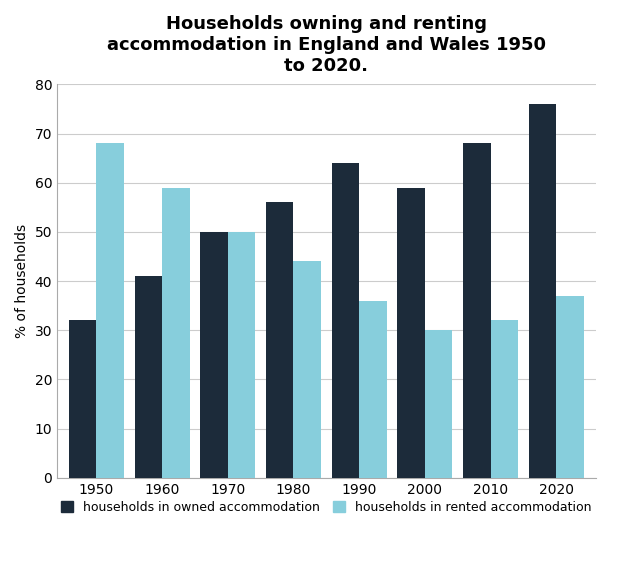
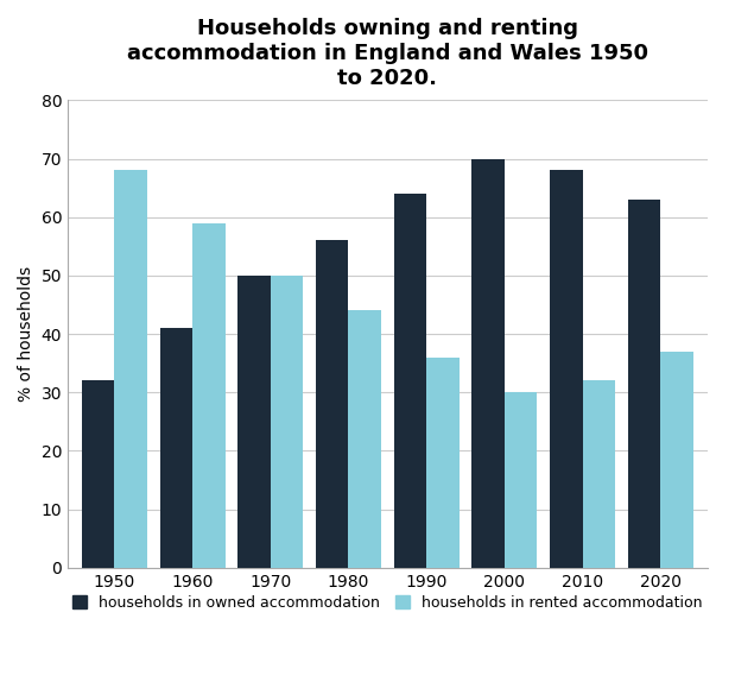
households in owned accommodation/2000: 59 -> 70
households in owned accommodation/2020: 76 -> 63
